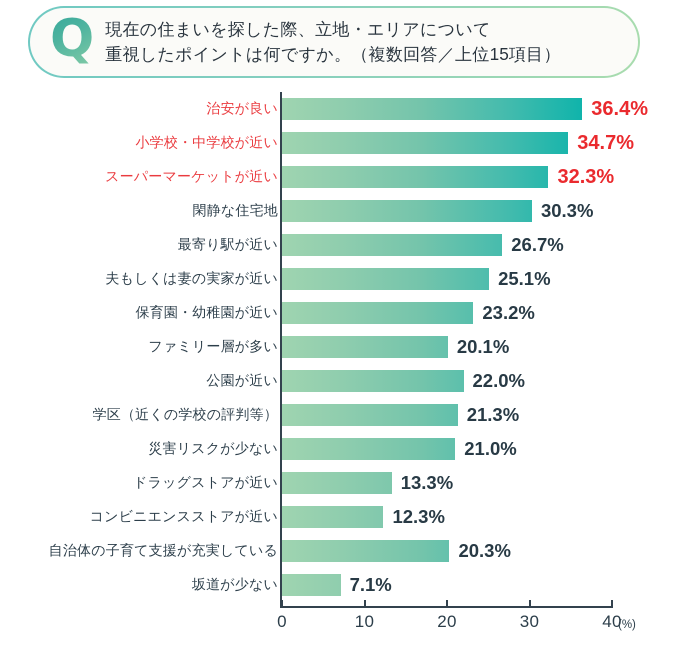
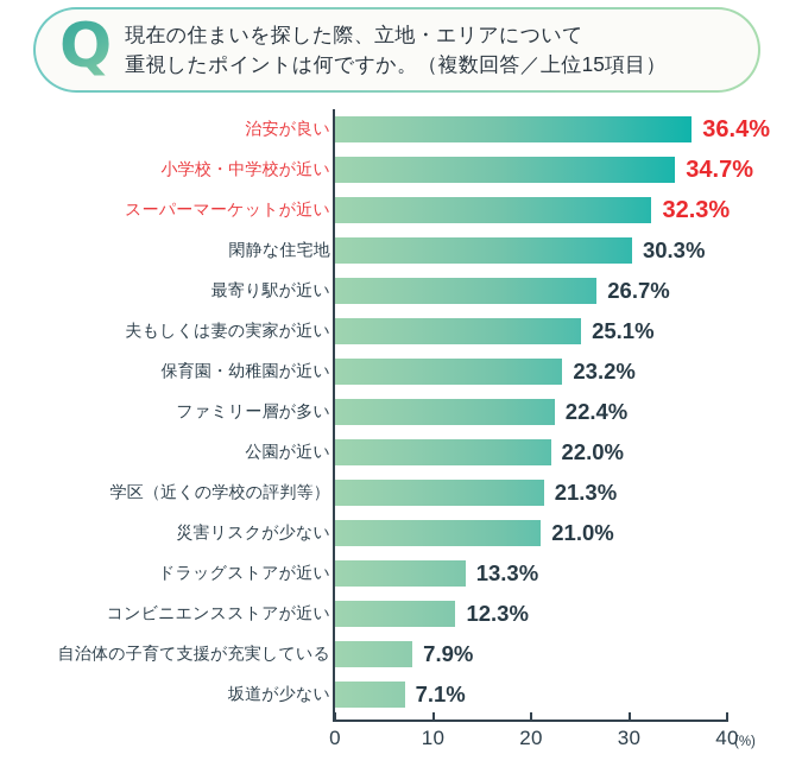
ファミリー層が多い: 20.1% -> 22.4%
自治体の子育て支援が充実している: 20.3% -> 7.9%
